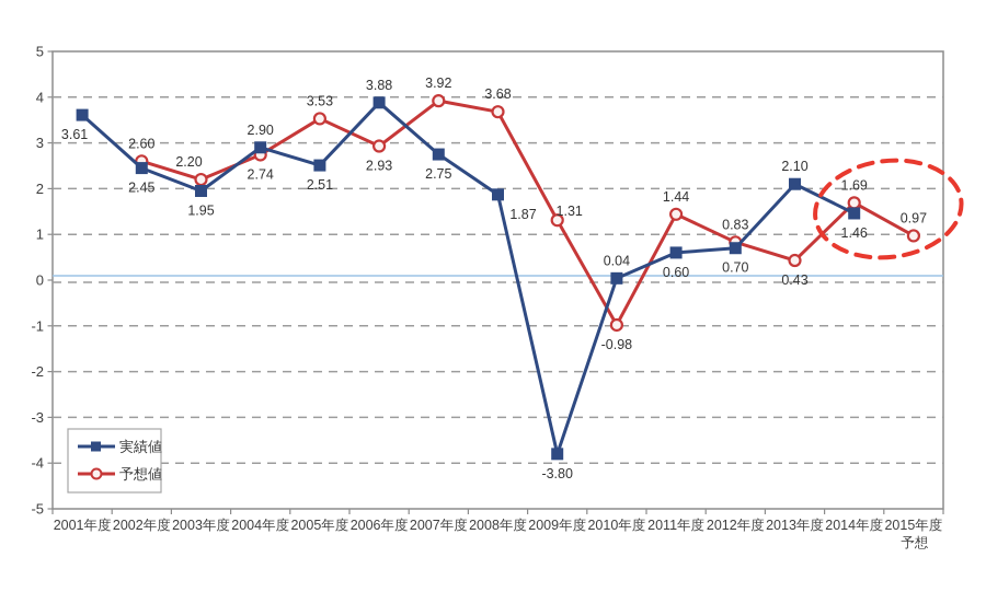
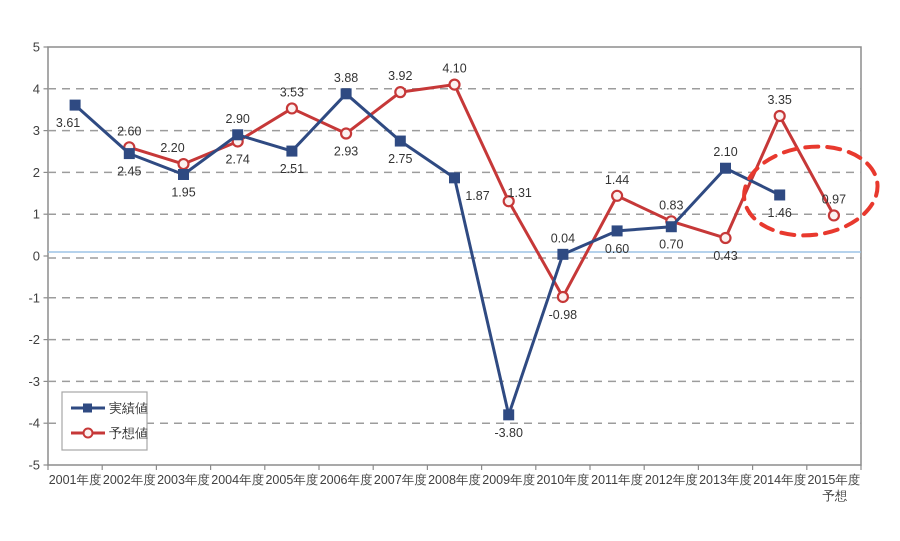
予想値/2008年度: 3.68 -> 4.10
予想値/2014年度: 1.69 -> 3.35
